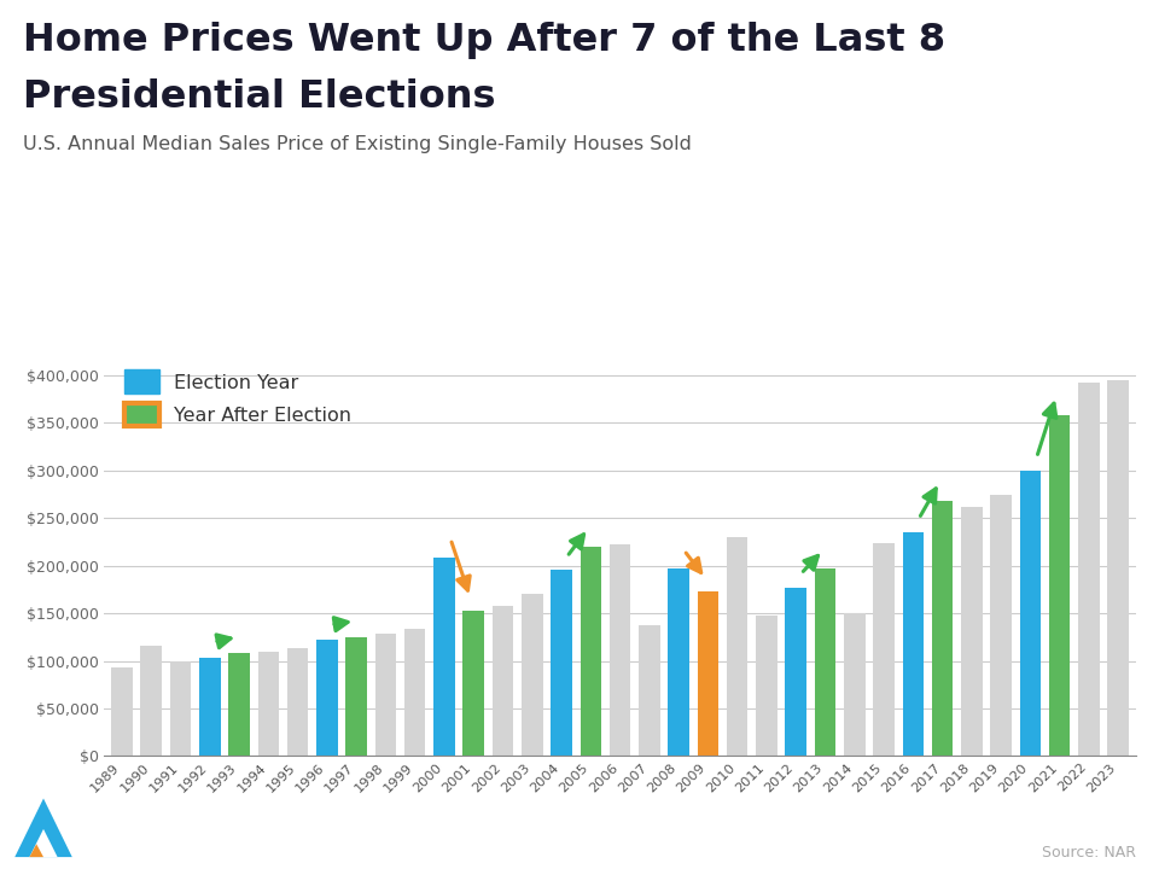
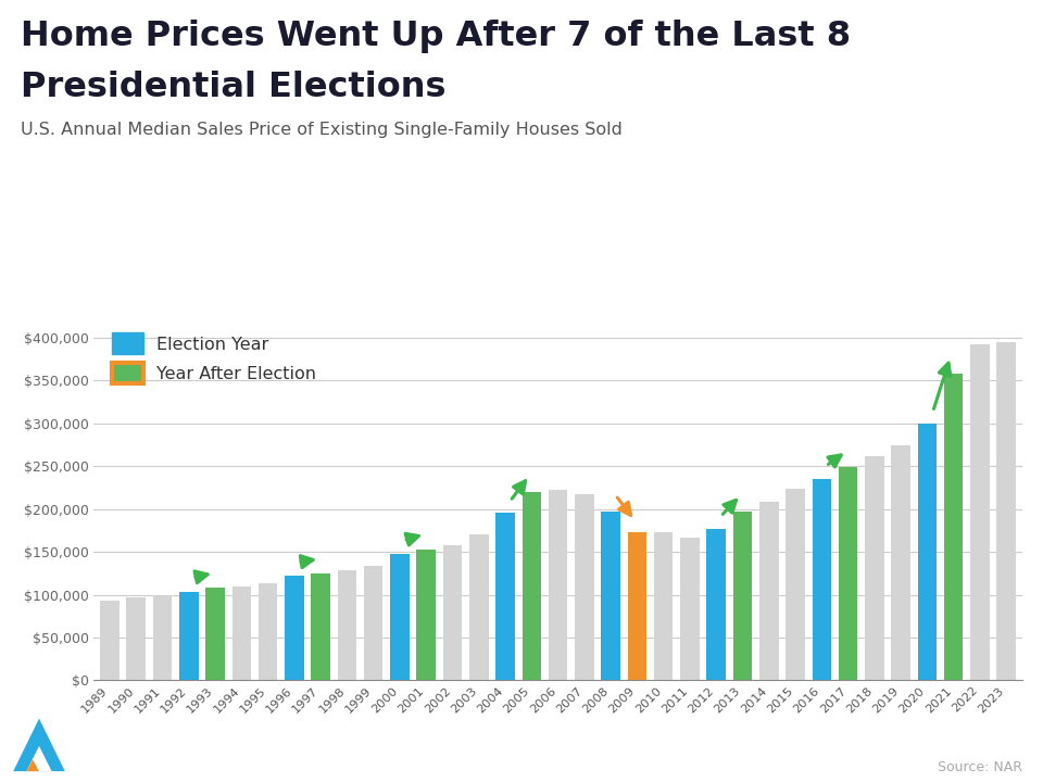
1990: $116,000 -> $97,000
2000: $208,000 -> $148,000
2007: $138,000 -> $217,000
2010: $230,000 -> $173,000
2011: $148,000 -> $166,000
2014: $150,000 -> $209,000
2017: $268,000 -> $249,000
